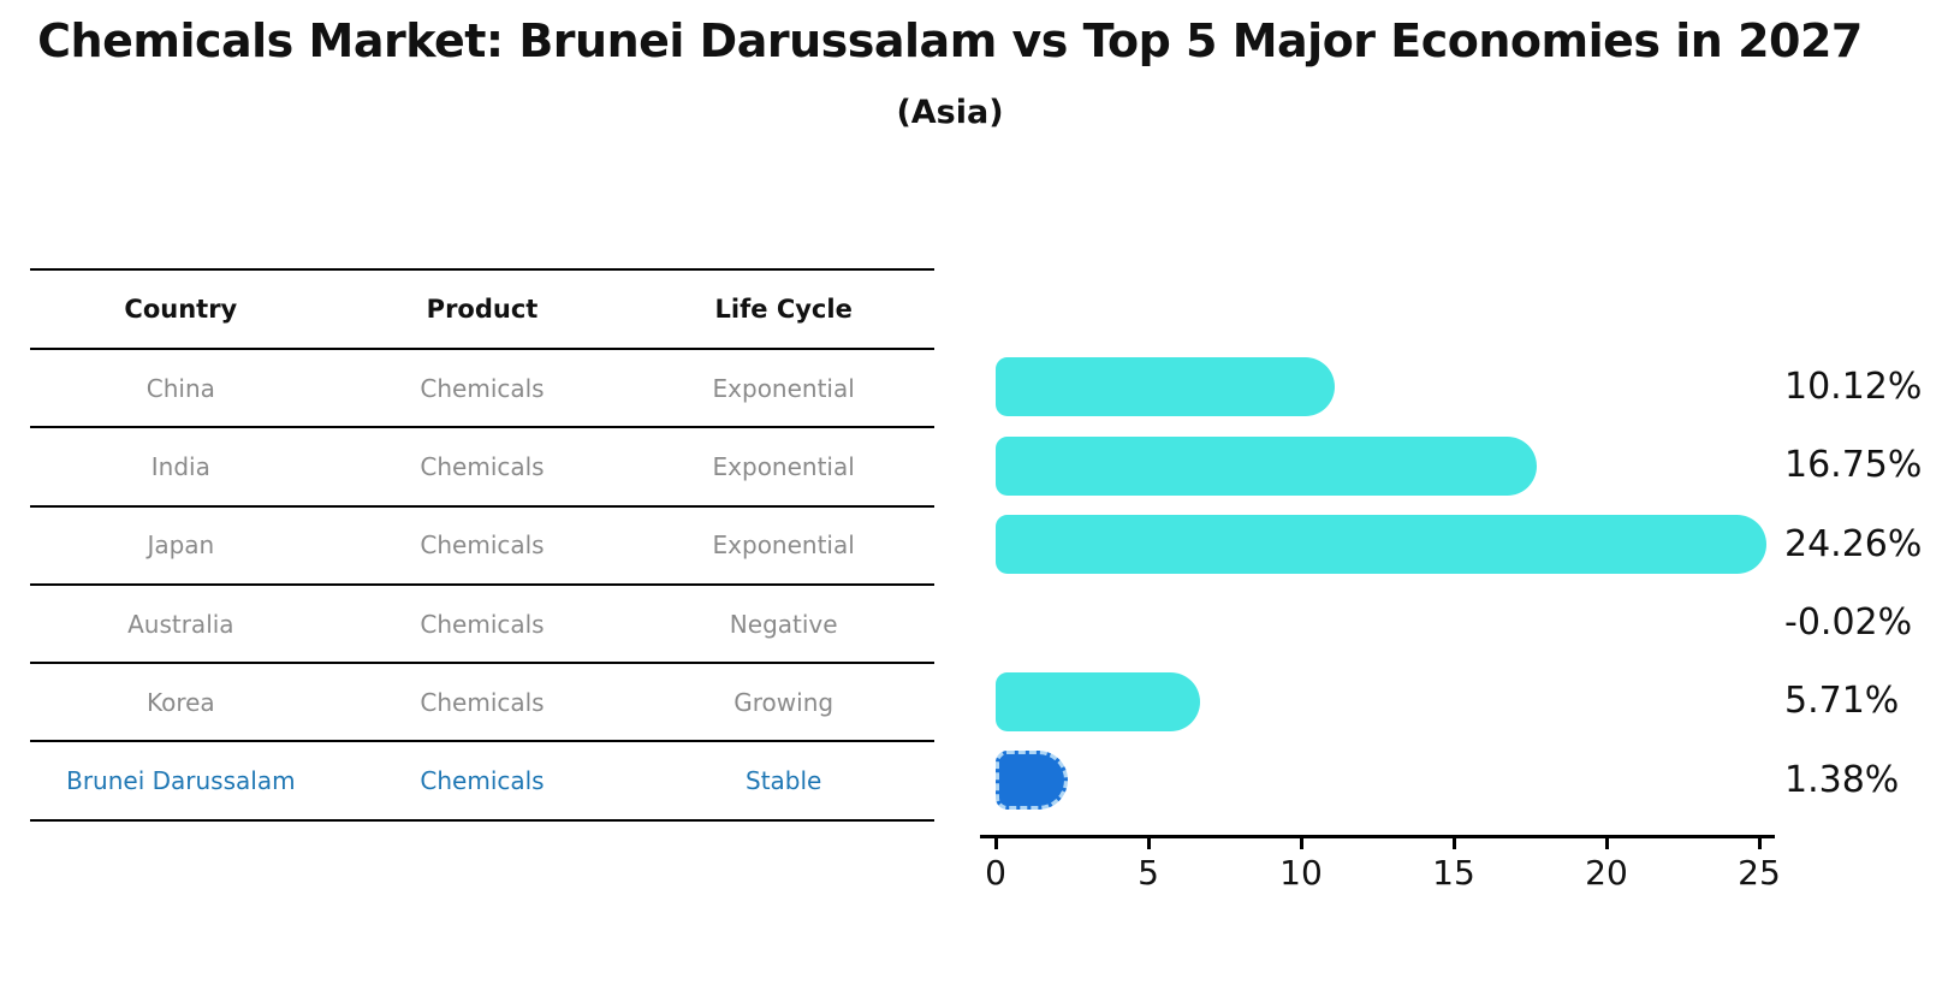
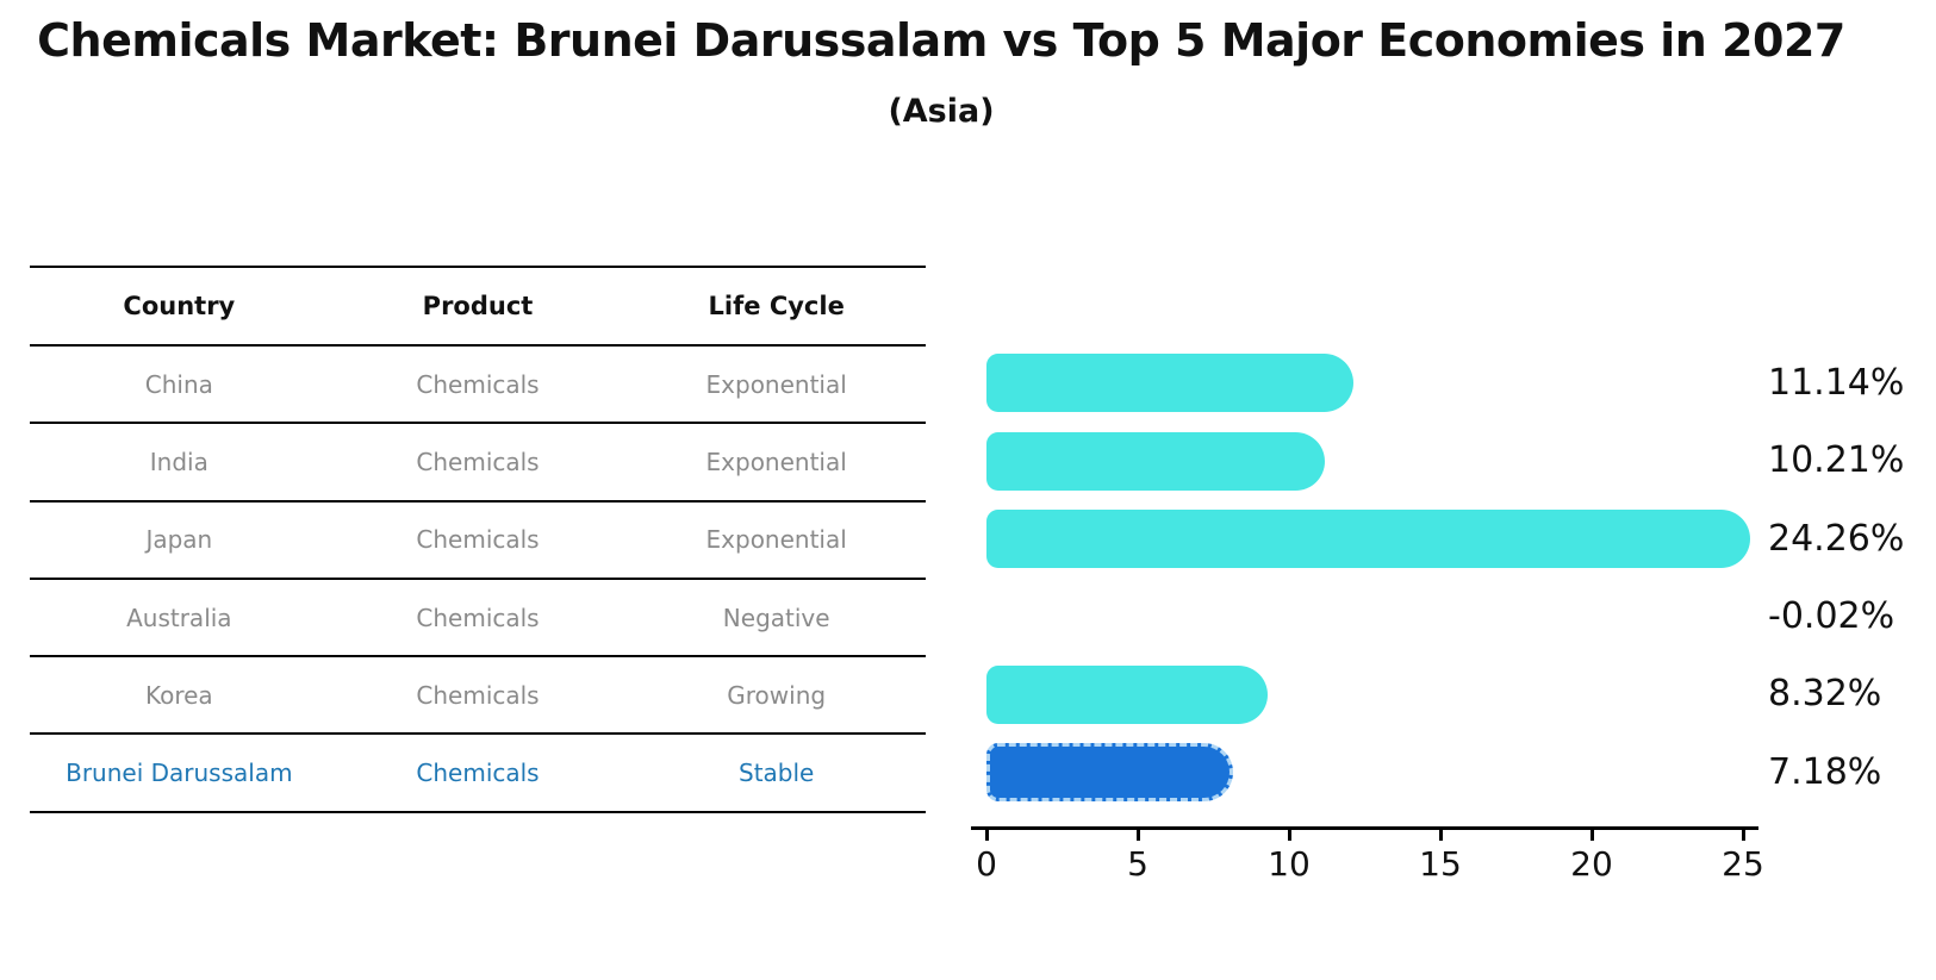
China: 10.12% -> 11.14%
India: 16.75% -> 10.21%
Korea: 5.71% -> 8.32%
Brunei Darussalam: 1.38% -> 7.18%
